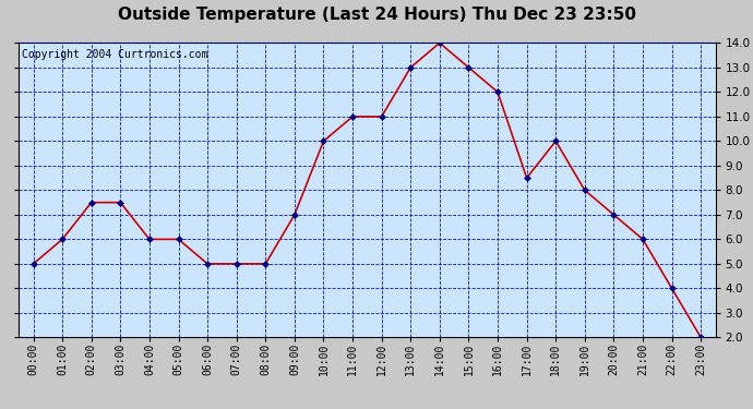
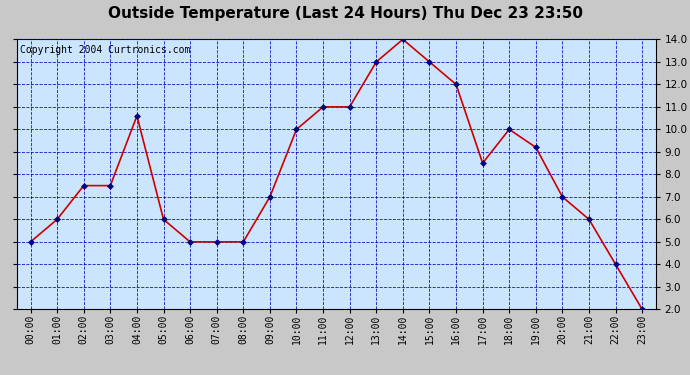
04:00: 6.0 -> 10.6
19:00: 8.0 -> 9.2
